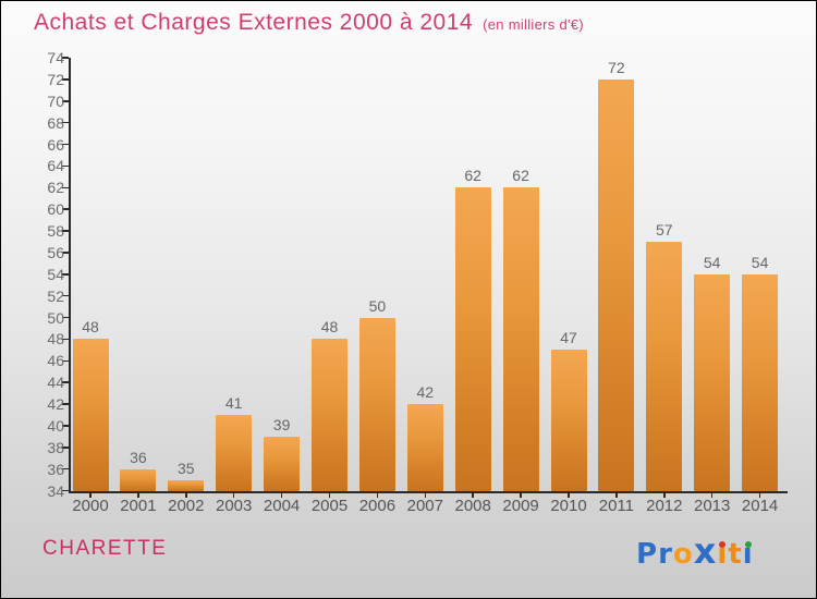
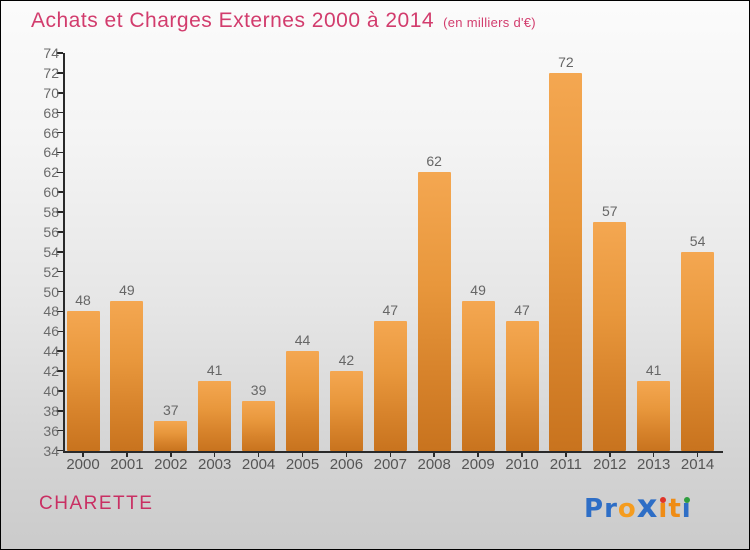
2001: 36 -> 49
2002: 35 -> 37
2005: 48 -> 44
2006: 50 -> 42
2007: 42 -> 47
2009: 62 -> 49
2013: 54 -> 41
